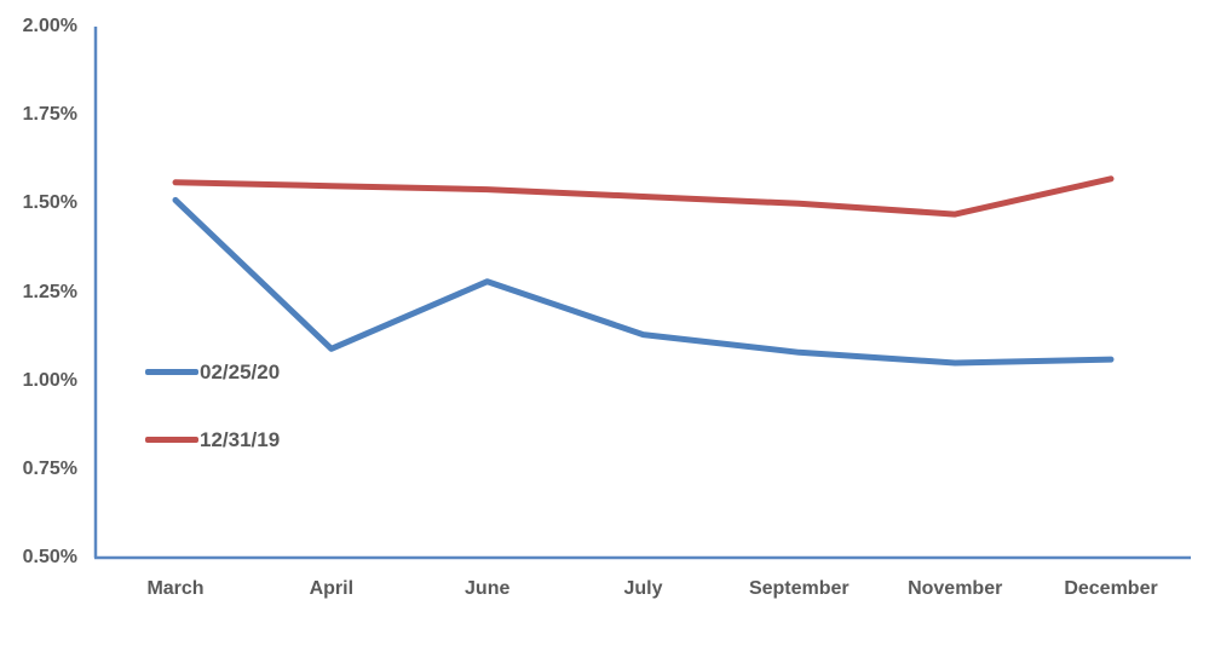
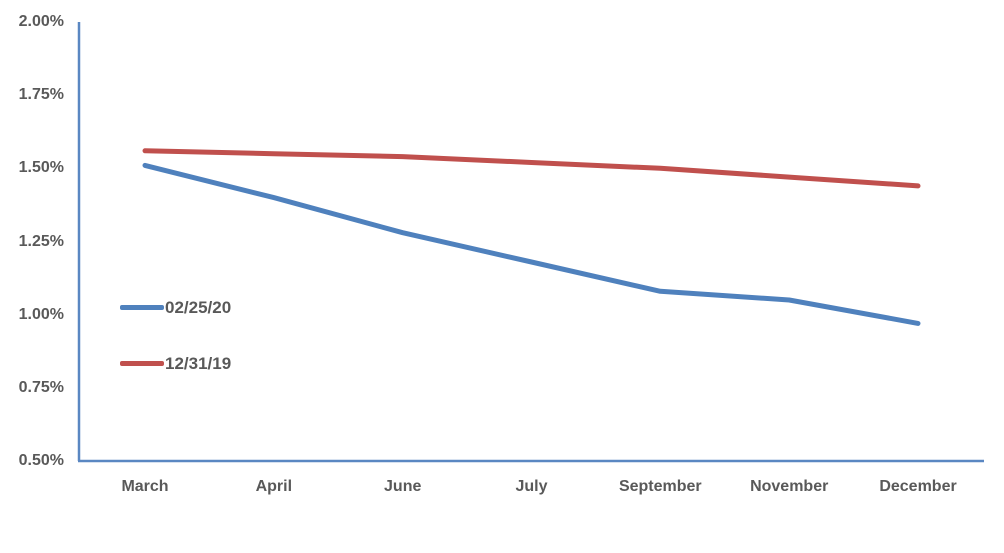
02/25/20/April: 1.09% -> 1.40%
02/25/20/July: 1.13% -> 1.18%
02/25/20/December: 1.06% -> 0.97%
12/31/19/December: 1.57% -> 1.44%
